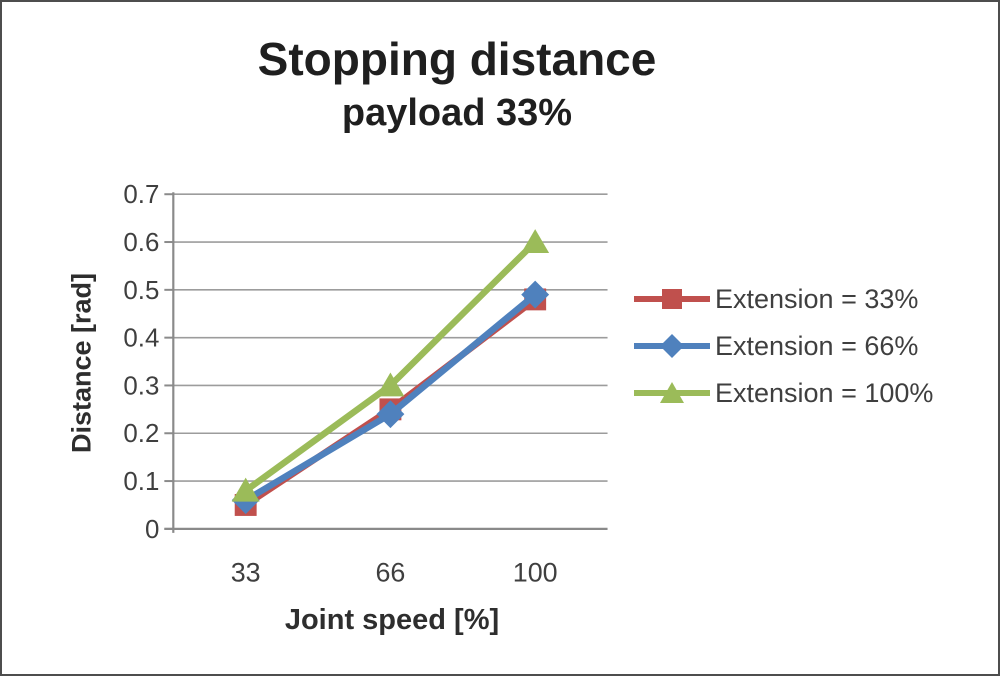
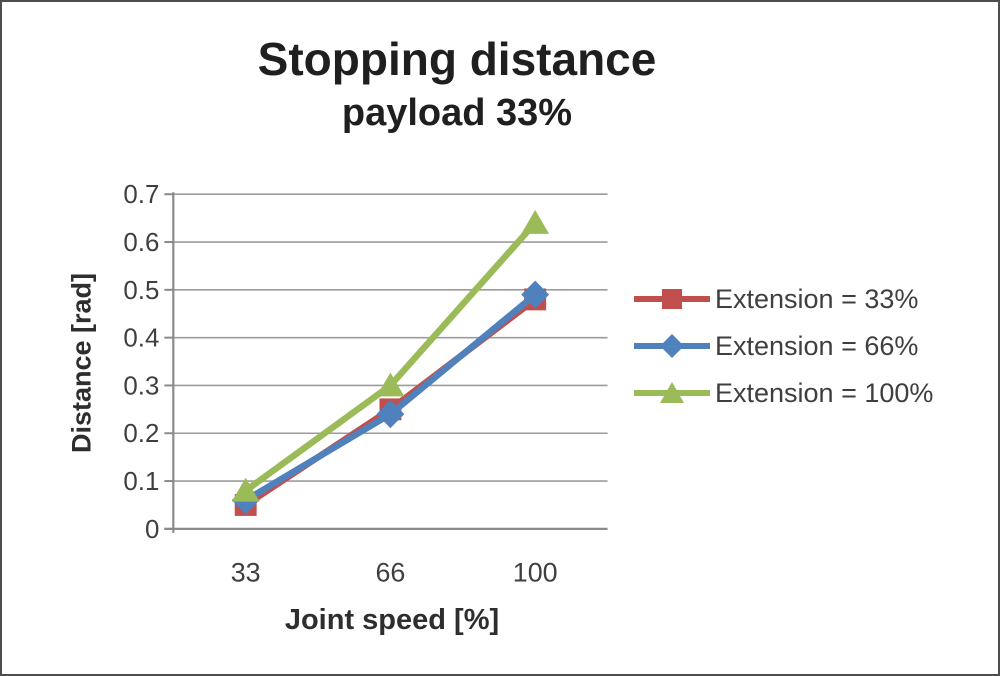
Extension = 100%/100: 0.60 -> 0.64
